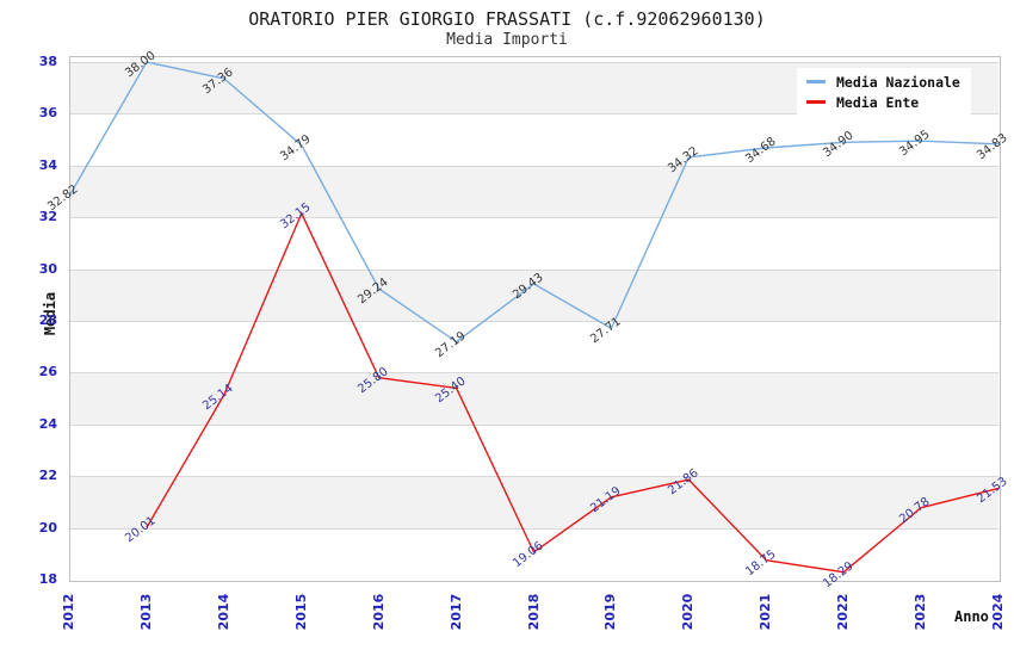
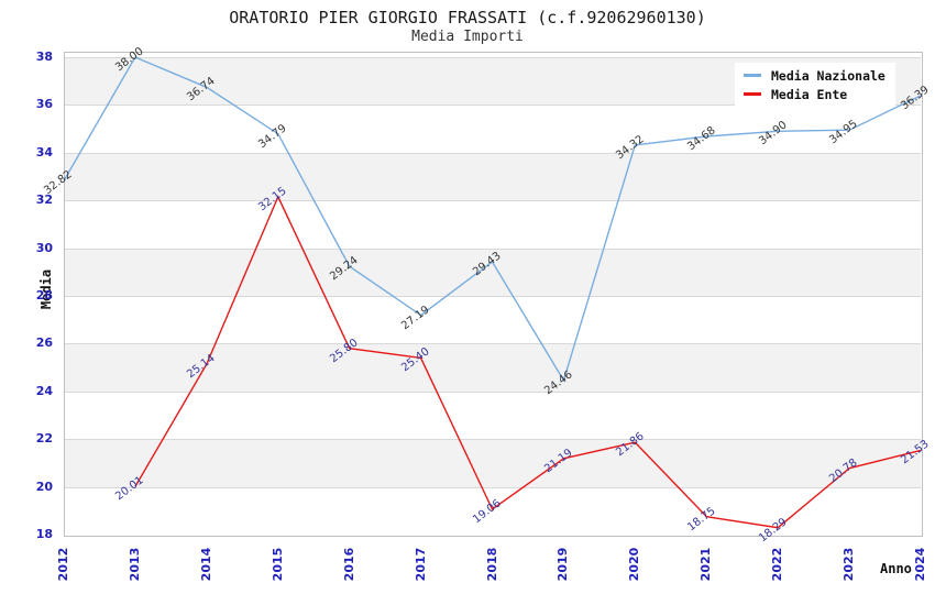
Media Nazionale/2014: 37.36 -> 36.74
Media Nazionale/2019: 27.71 -> 24.46
Media Nazionale/2024: 34.83 -> 36.39
